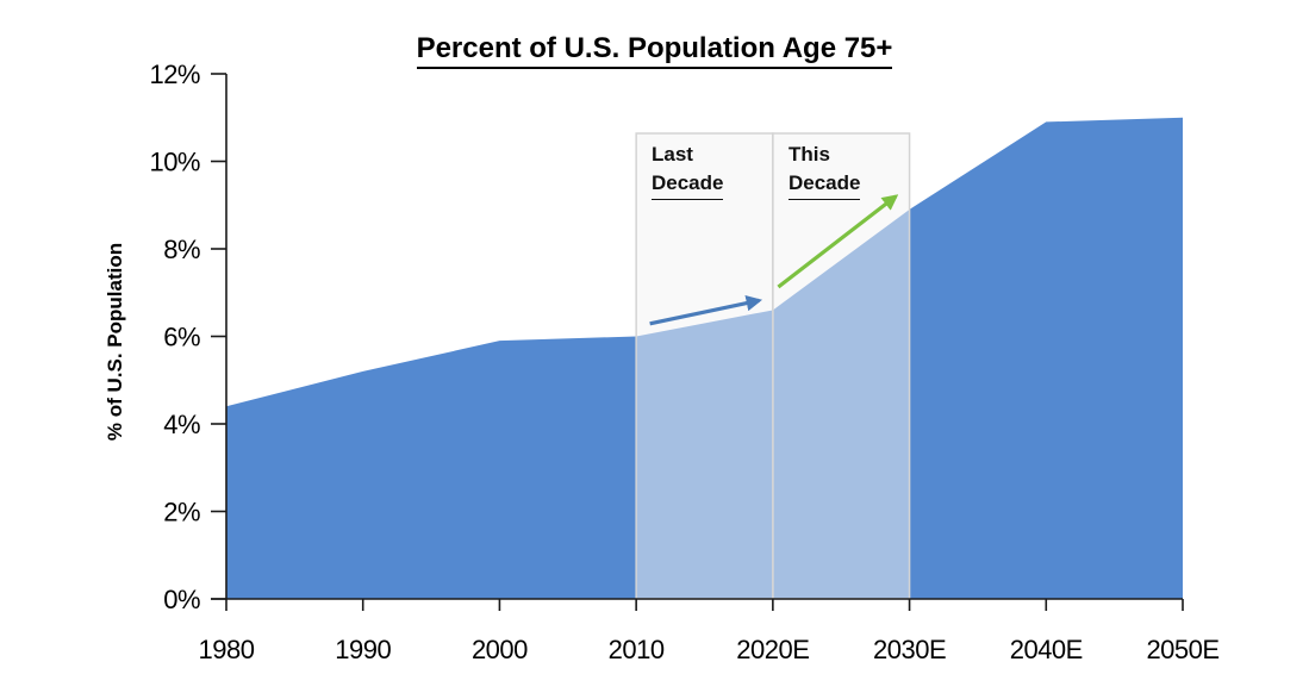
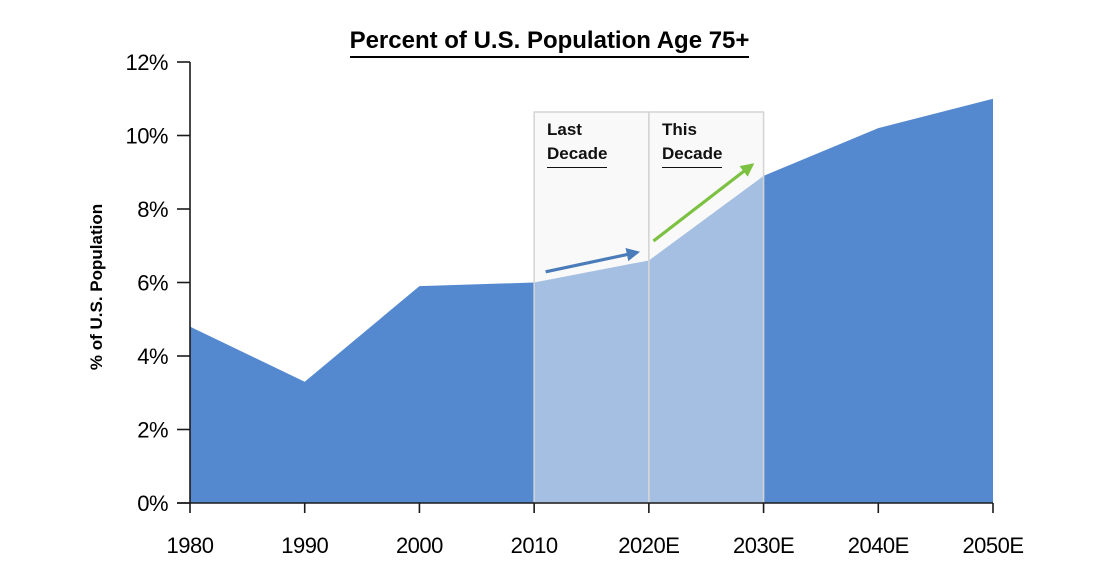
1980: 4.4% -> 4.8%
1990: 5.2% -> 3.3%
2040E: 10.9% -> 10.2%
